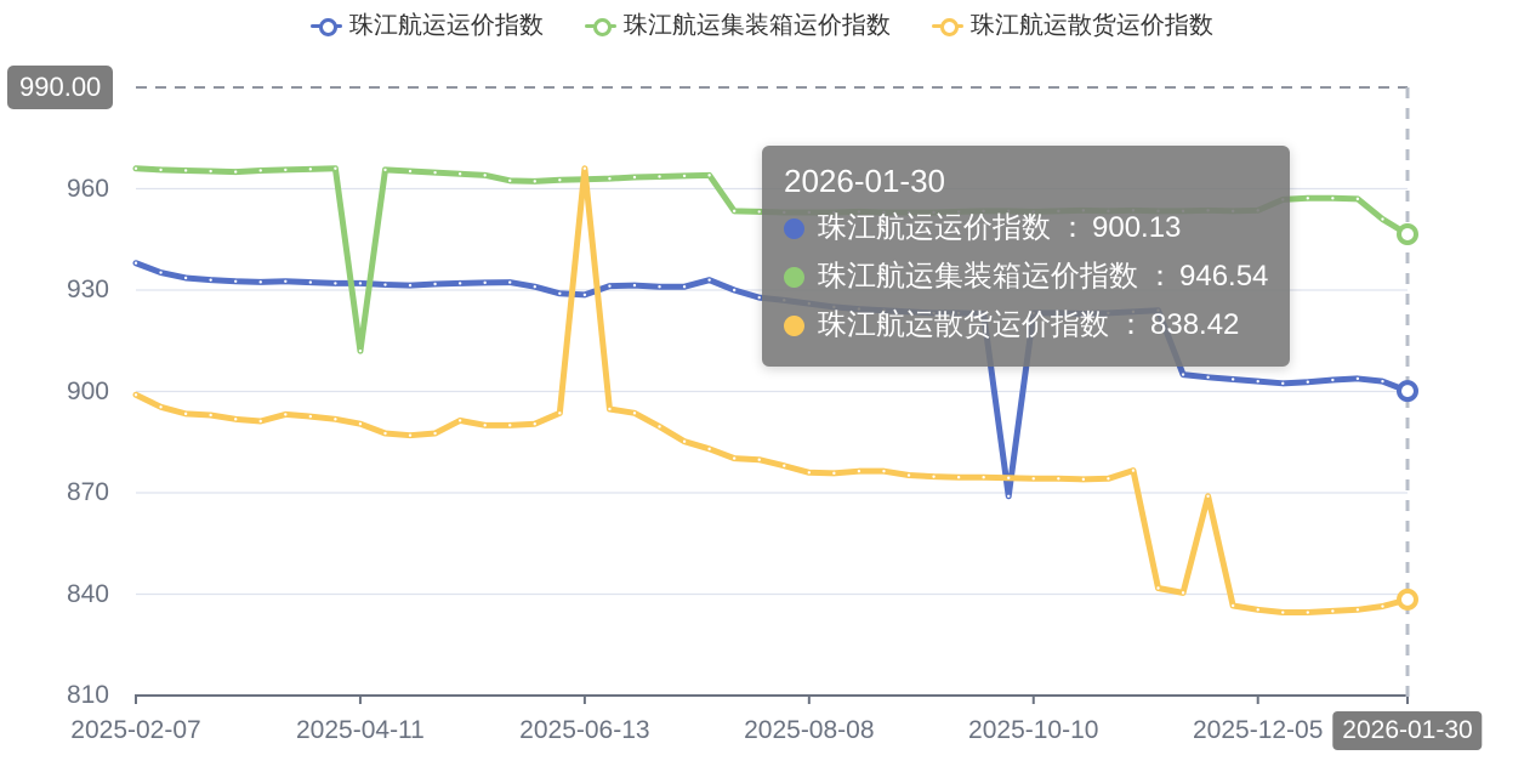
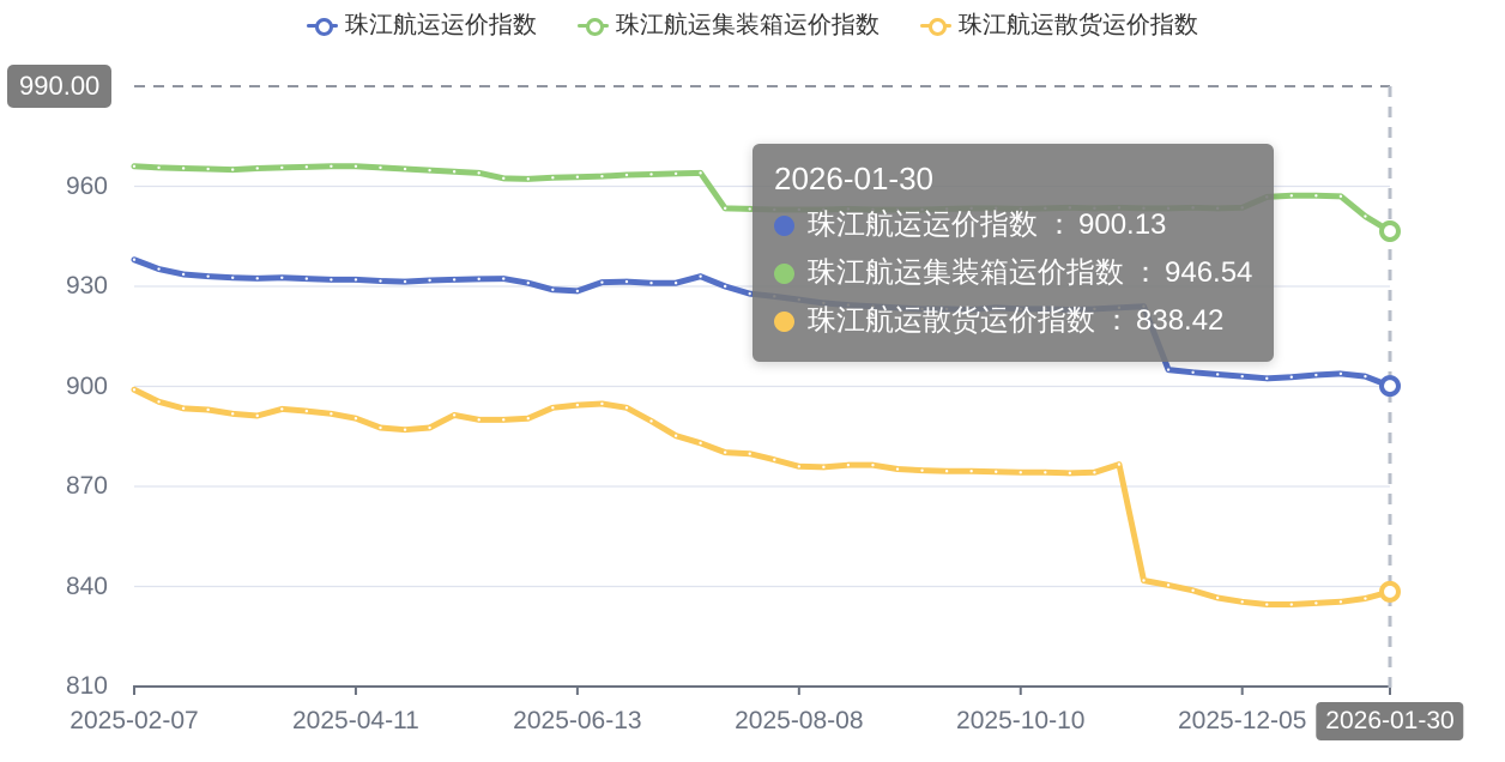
珠江航运集装箱运价指数/2025-04-11: 912 -> 966
珠江航运散货运价指数/2025-06-13: 966 -> 894
珠江航运运价指数/2025-10-10: 869 -> 924
珠江航运散货运价指数/2025-12-05: 869 -> 839
